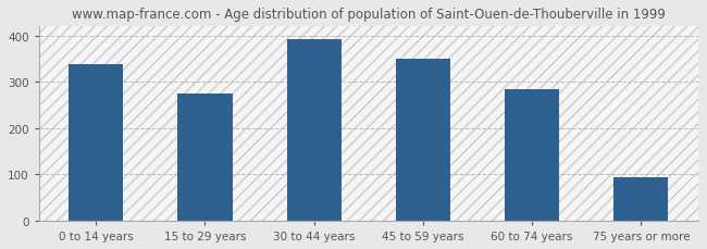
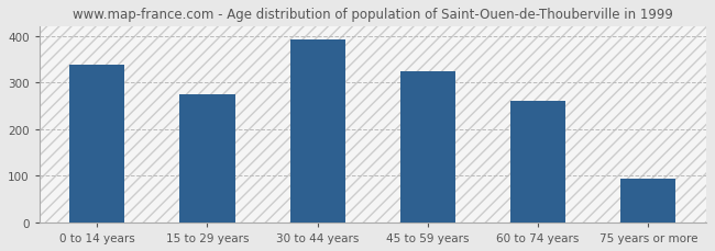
45 to 59 years: 349 -> 325
60 to 74 years: 284 -> 260
